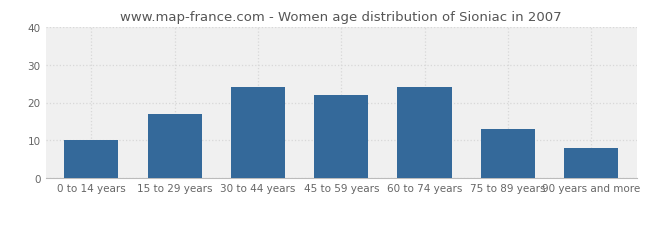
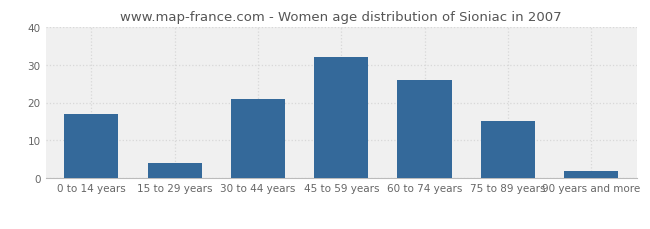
0 to 14 years: 10 -> 17
15 to 29 years: 17 -> 4
30 to 44 years: 24 -> 21
45 to 59 years: 22 -> 32
60 to 74 years: 24 -> 26
75 to 89 years: 13 -> 15
90 years and more: 8 -> 2
